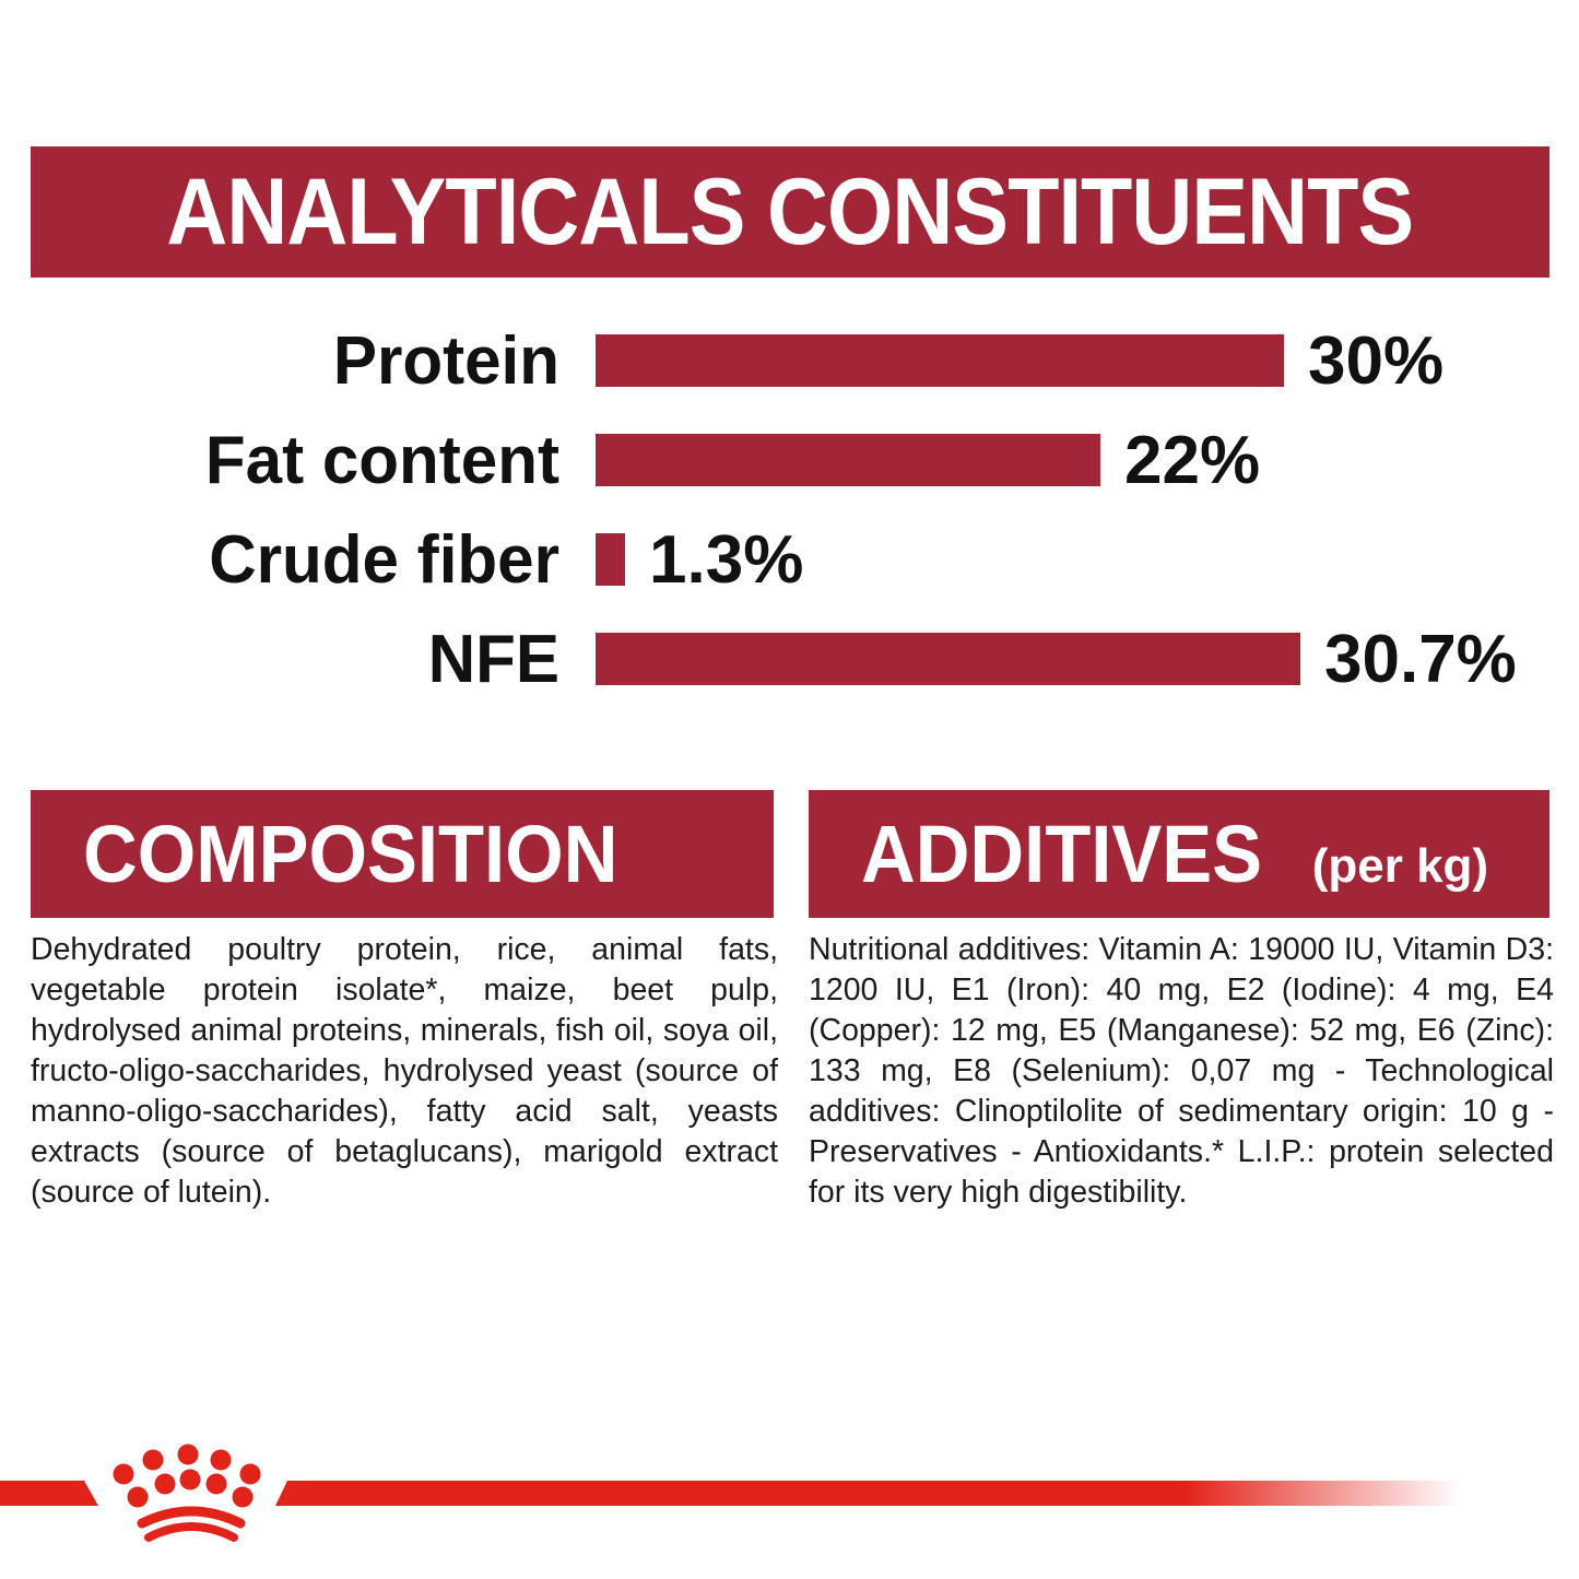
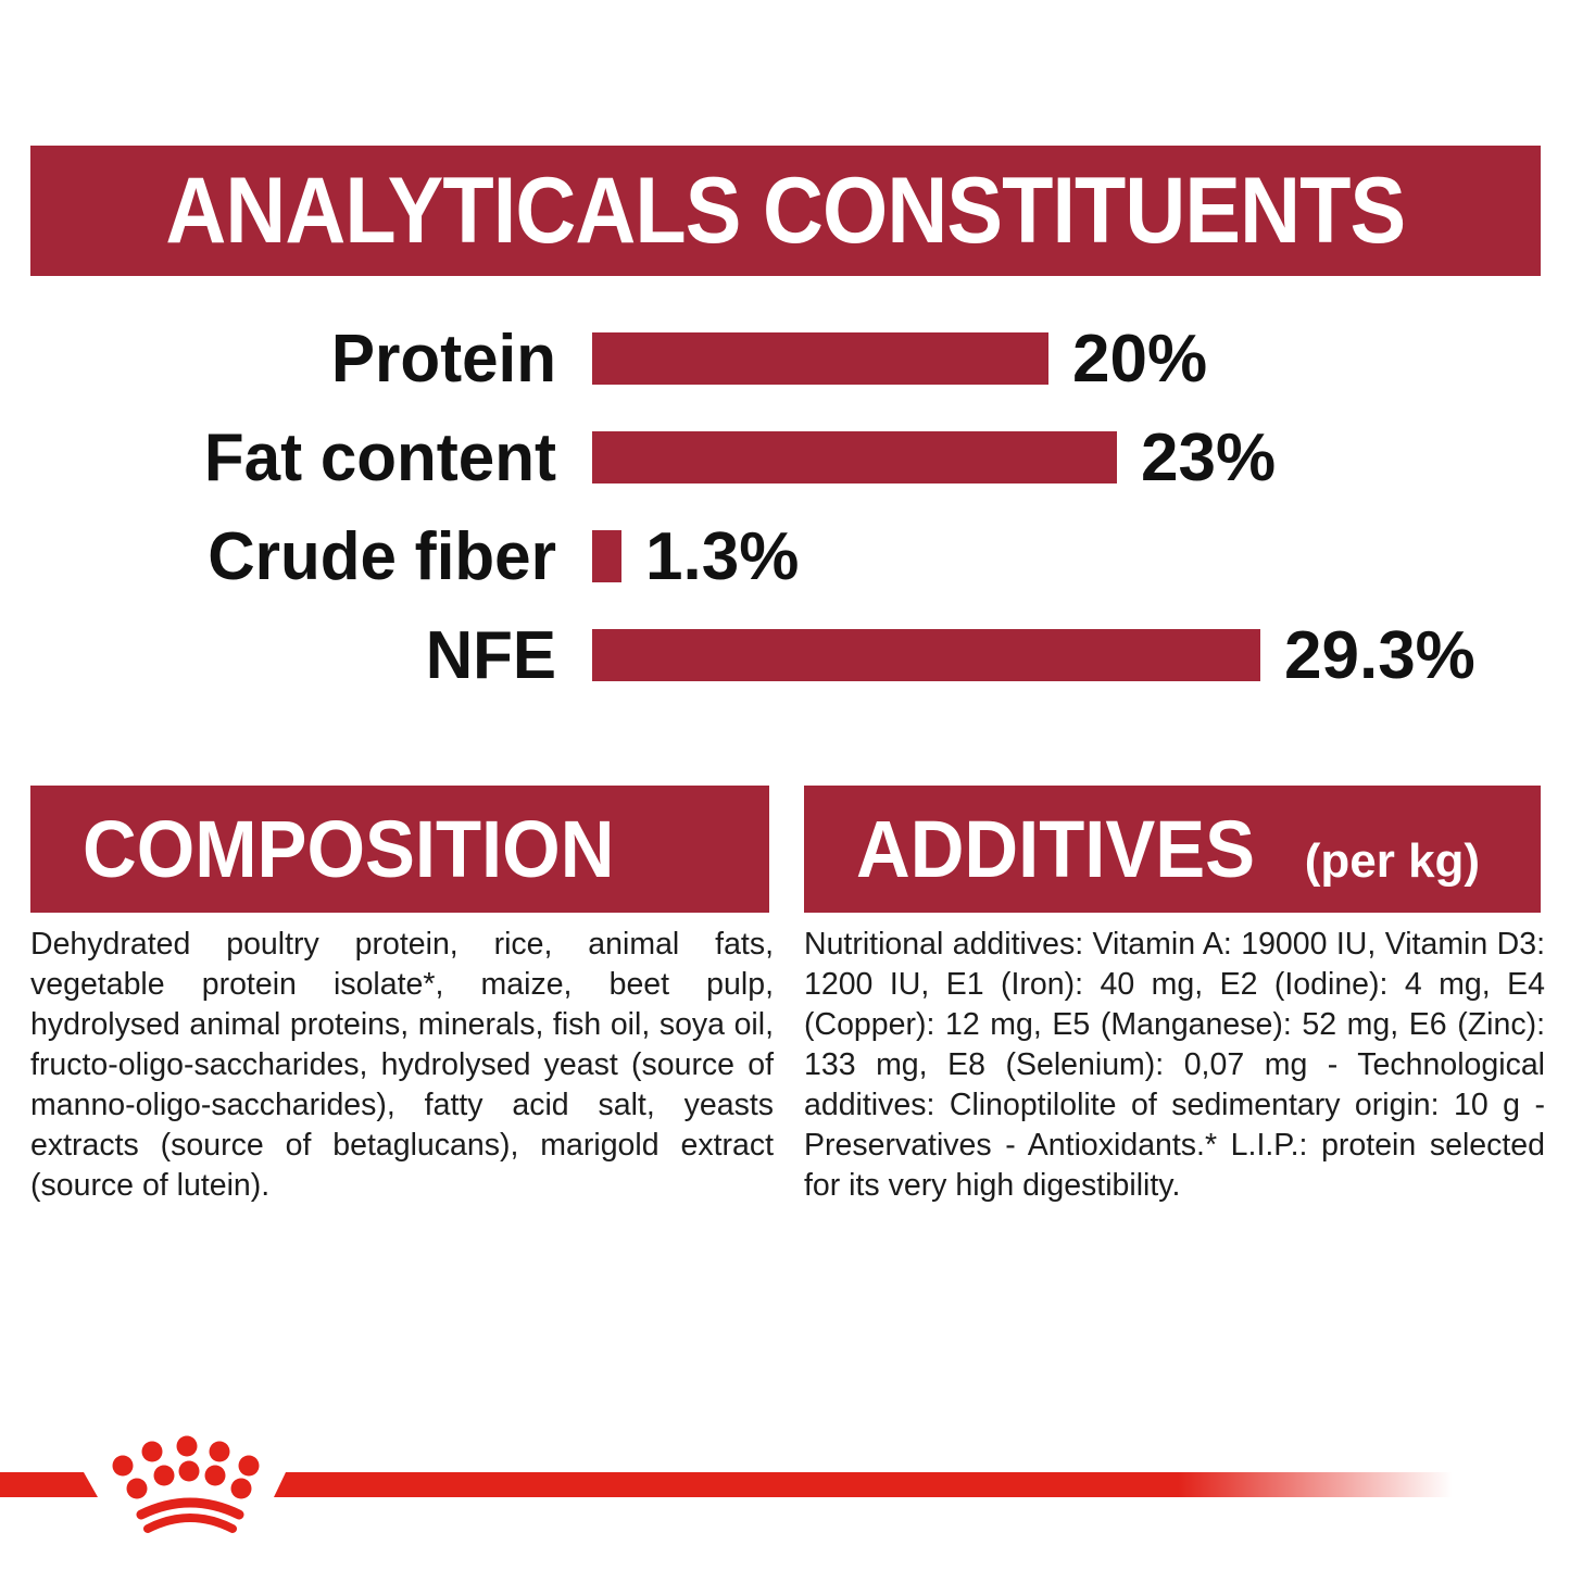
Protein: 30% -> 20%
Fat content: 22% -> 23%
NFE: 30.7% -> 29.3%
